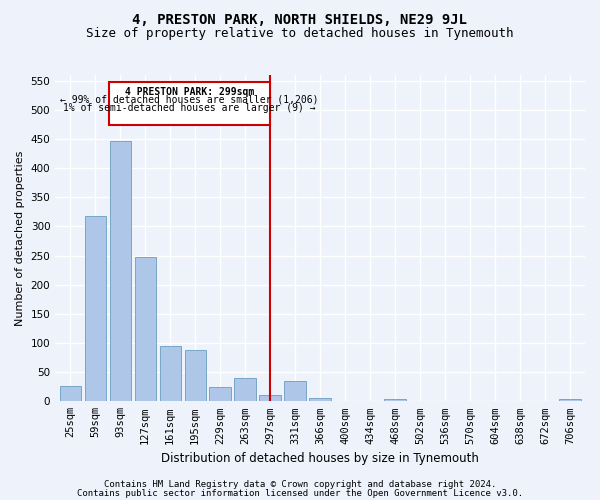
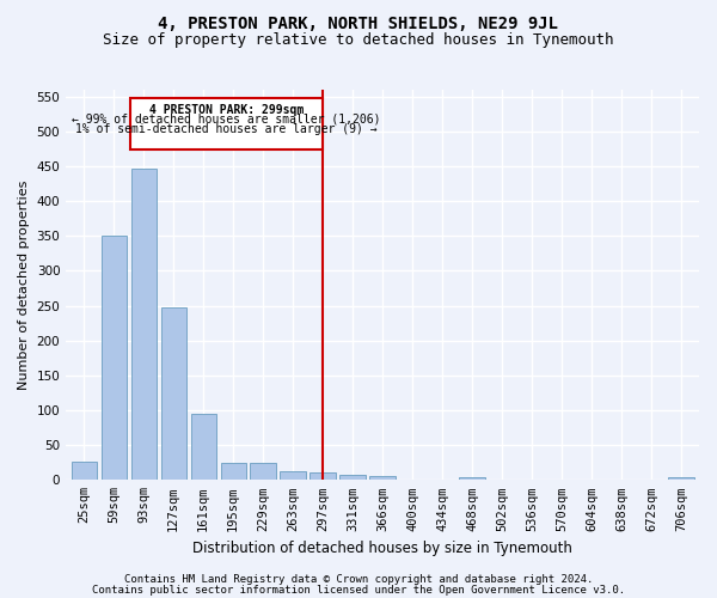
59sqm: 318 -> 350
195sqm: 88 -> 25
263sqm: 40 -> 13
331sqm: 34 -> 7
